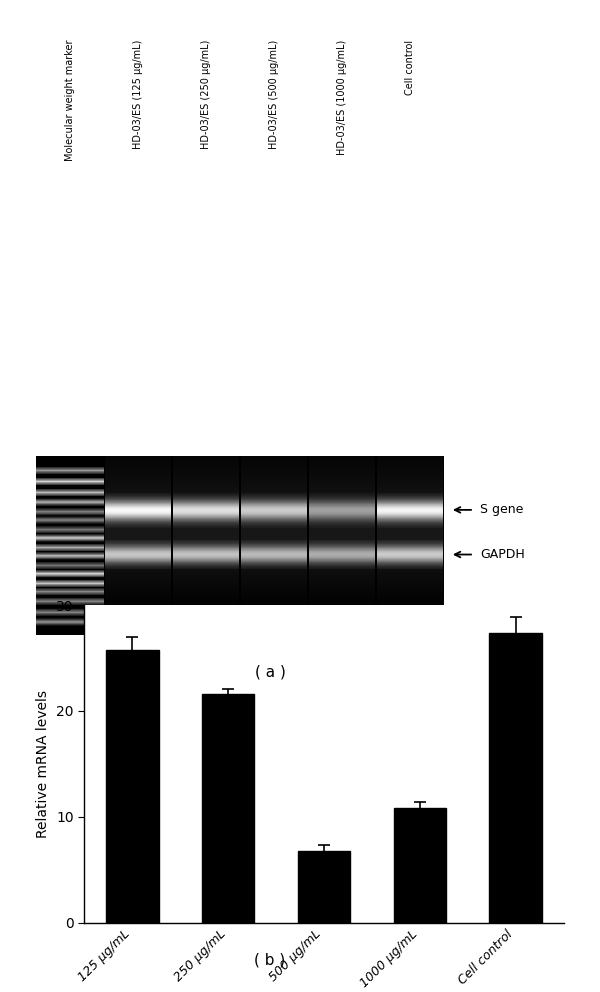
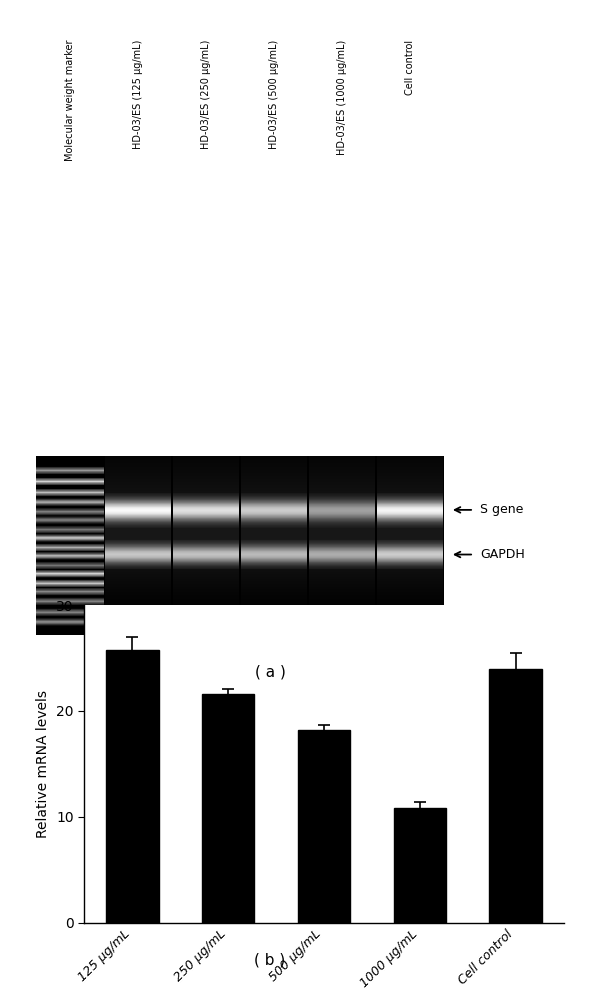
500 μg/mL: 6.8 -> 18.2
Cell control: 27.4 -> 24.0
